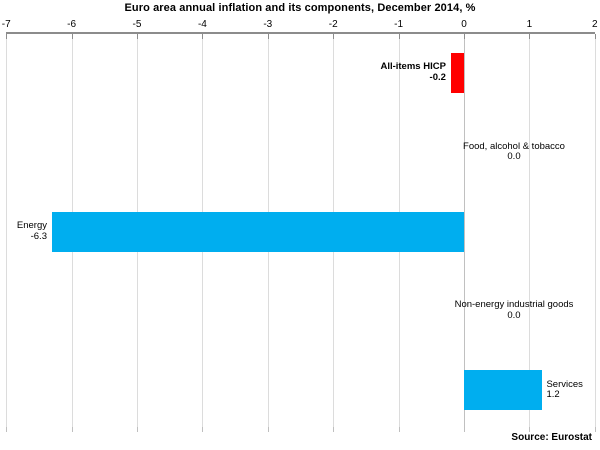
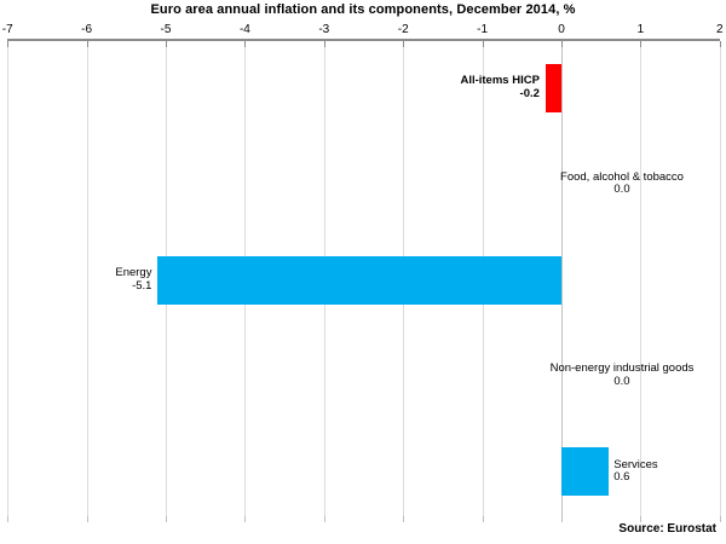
Energy: -6.3 -> -5.1
Services: 1.2 -> 0.6
